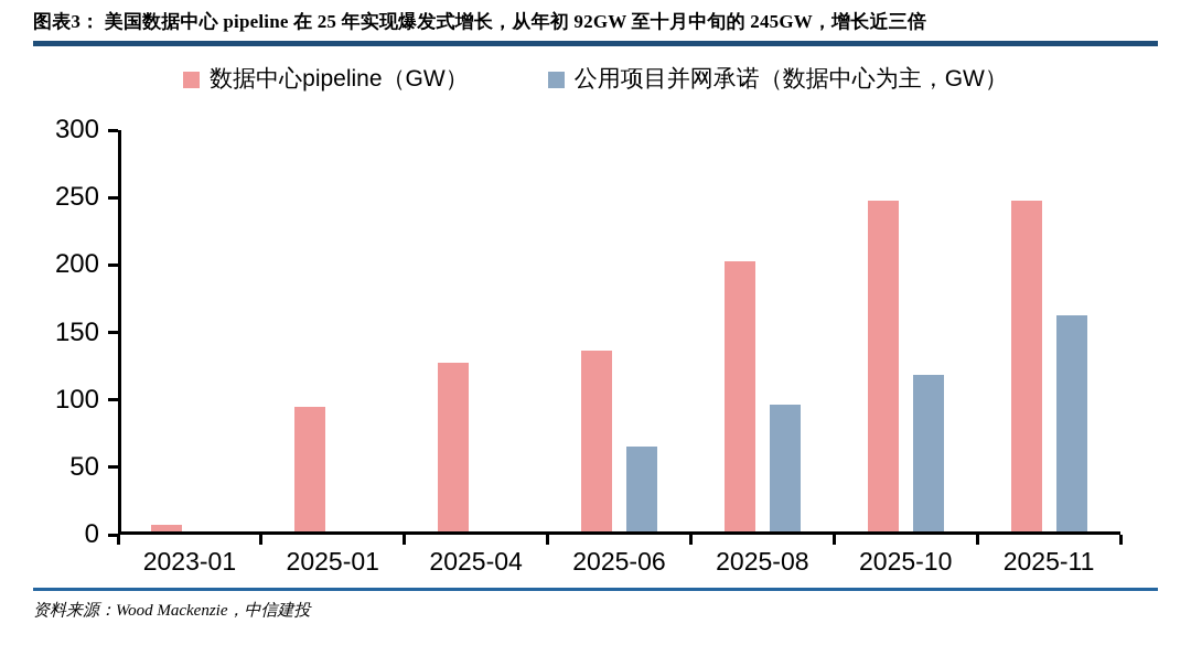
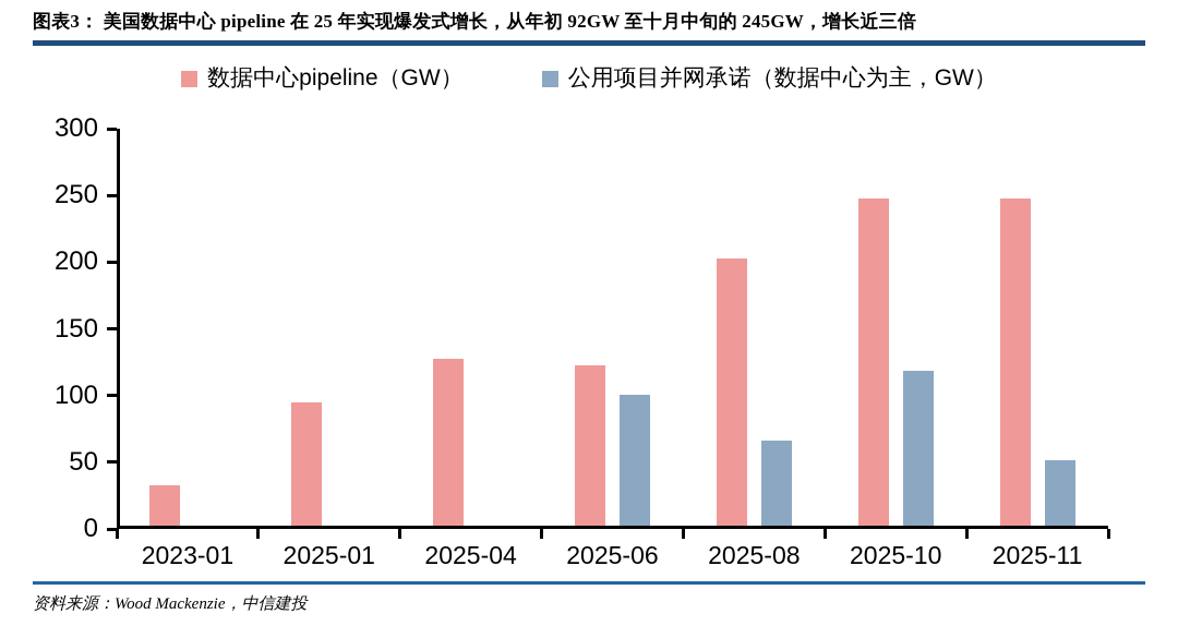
数据中心pipeline（GW）/2023-01: 5 -> 30
数据中心pipeline（GW）/2025-06: 134 -> 120
公用项目并网承诺（数据中心为主，GW）/2025-06: 63 -> 98
公用项目并网承诺（数据中心为主，GW）/2025-08: 94 -> 64
公用项目并网承诺（数据中心为主，GW）/2025-11: 160 -> 49
